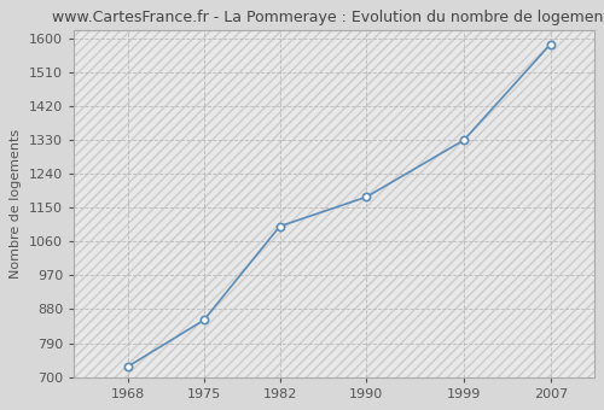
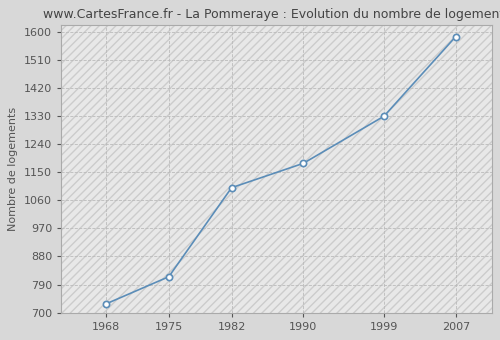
1975: 851 -> 815
